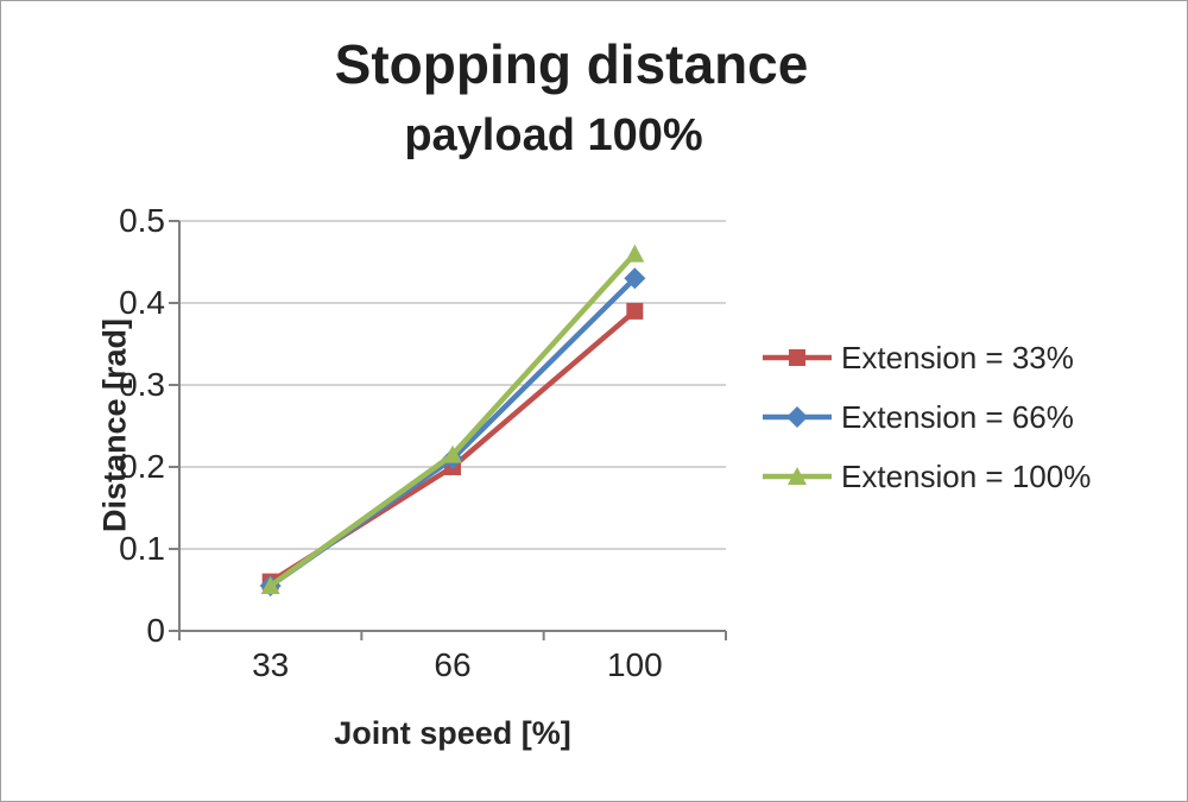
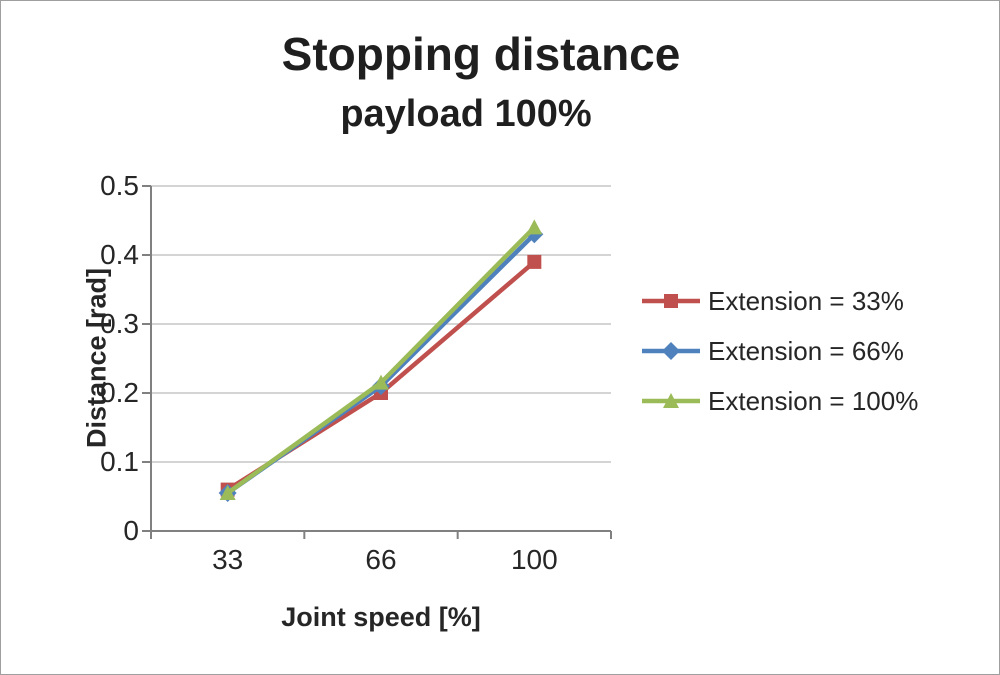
Extension = 100%/100: 0.46 -> 0.44
